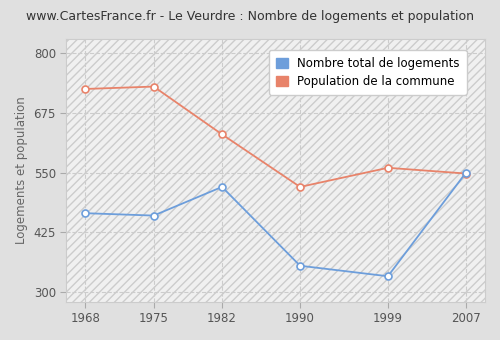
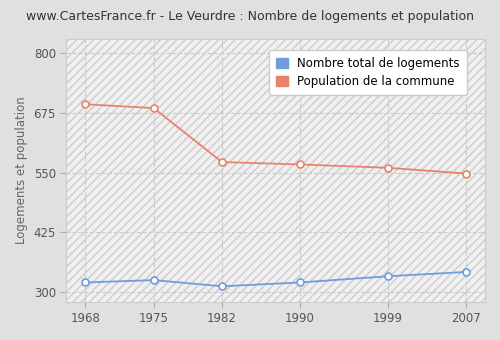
Nombre total de logements/1968: 465 -> 320
Population de la commune/1968: 725 -> 693
Nombre total de logements/1975: 460 -> 325
Population de la commune/1975: 730 -> 685
Nombre total de logements/1982: 520 -> 312
Population de la commune/1982: 630 -> 572
Nombre total de logements/1990: 355 -> 320
Population de la commune/1990: 520 -> 567
Nombre total de logements/2007: 550 -> 342
